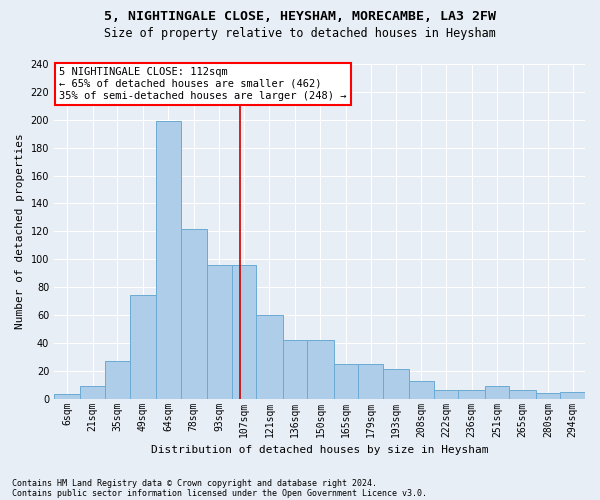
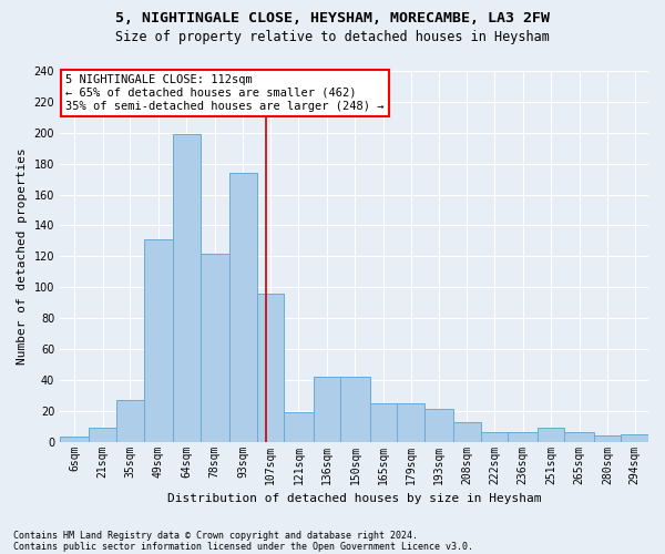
49sqm: 74 -> 131
93sqm: 96 -> 174
121sqm: 60 -> 19
